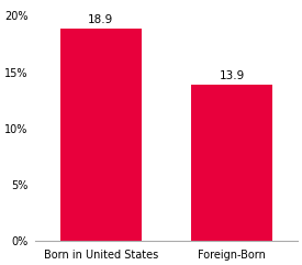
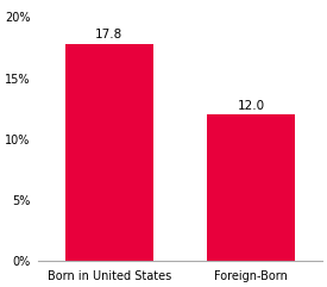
Born in United States: 18.9 -> 17.8
Foreign-Born: 13.9 -> 12.0
